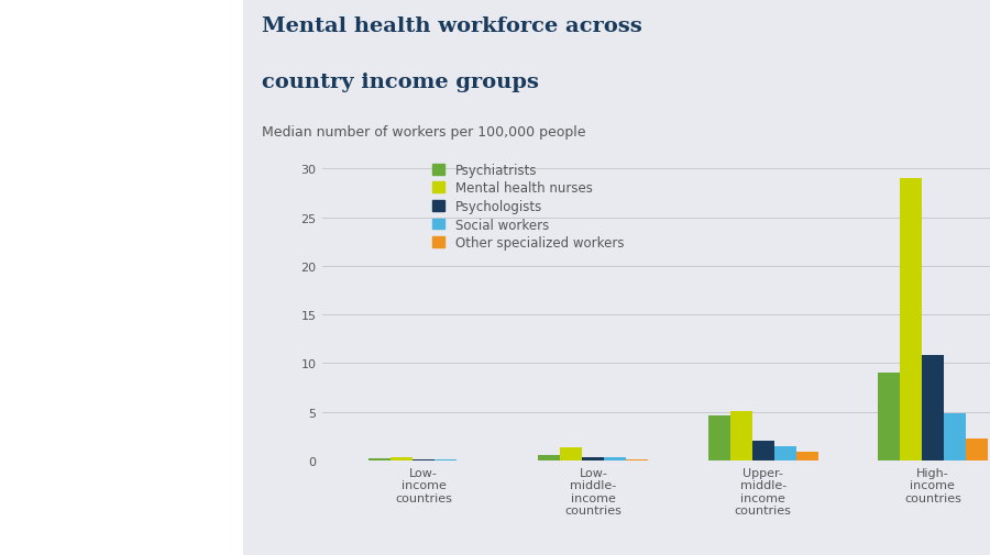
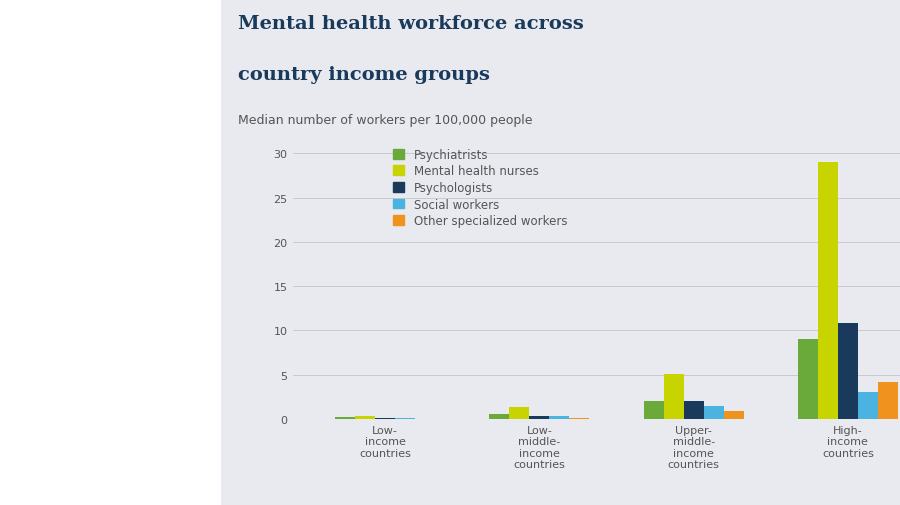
Psychiatrists/Upper- middle- income countries: 4.6 -> 2.0
Social workers/High- income countries: 4.8 -> 3.0
Other specialized workers/High- income countries: 2.2 -> 4.2
